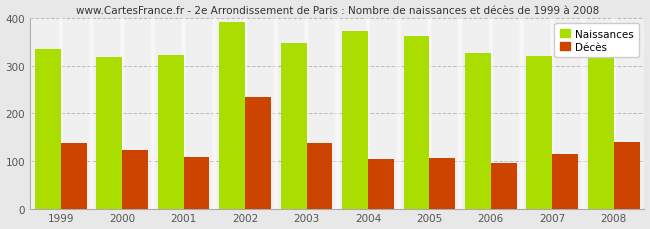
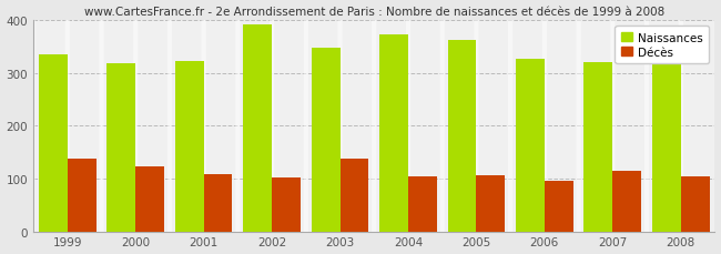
Décès/2002: 235 -> 101
Décès/2008: 140 -> 105
